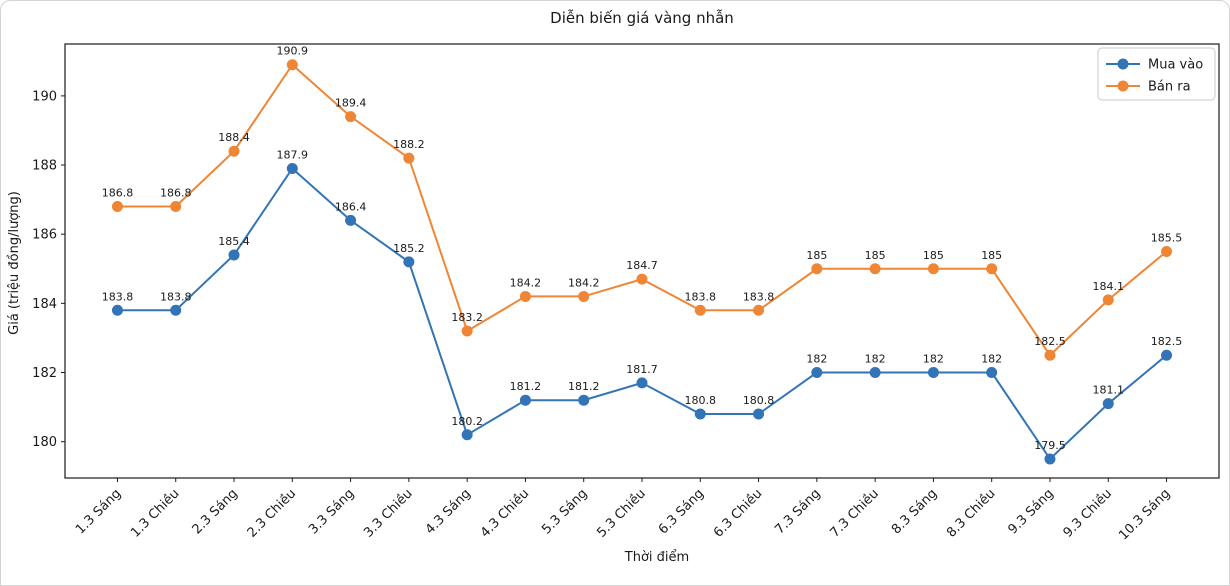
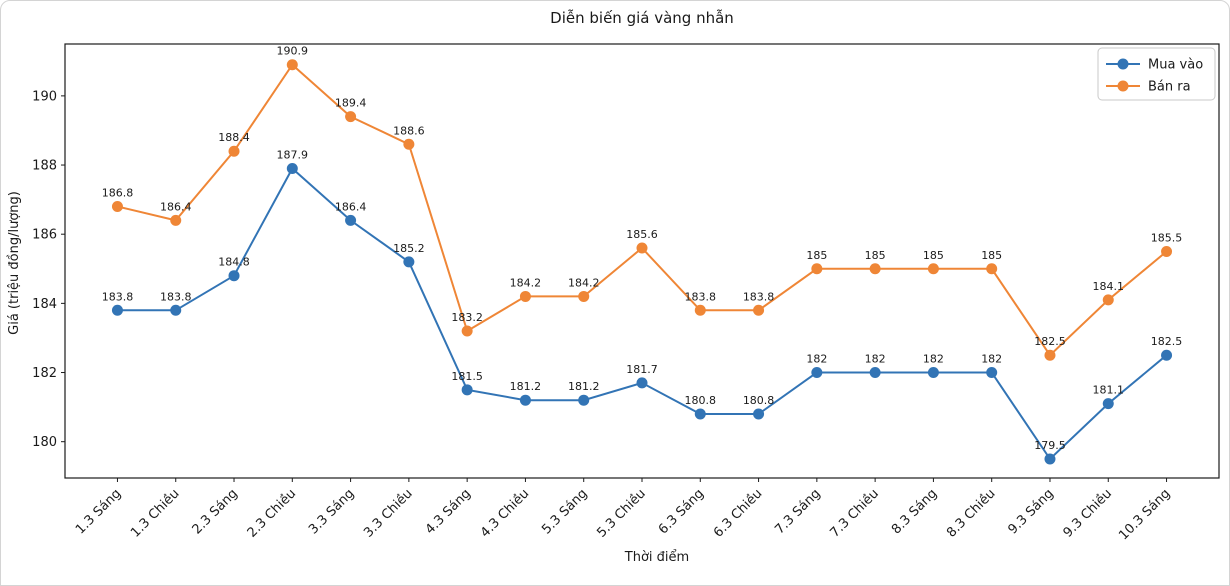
Bán ra/1.3 Chiều: 186.8 -> 186.4
Mua vào/2.3 Sáng: 185.4 -> 184.8
Bán ra/3.3 Chiều: 188.2 -> 188.6
Mua vào/4.3 Sáng: 180.2 -> 181.5
Bán ra/5.3 Chiều: 184.7 -> 185.6
